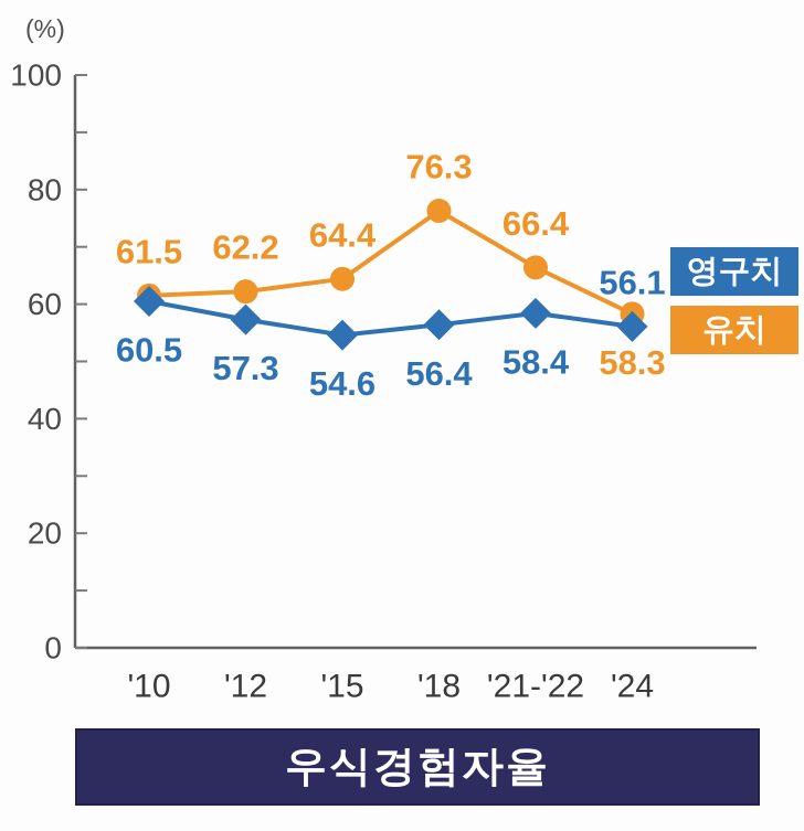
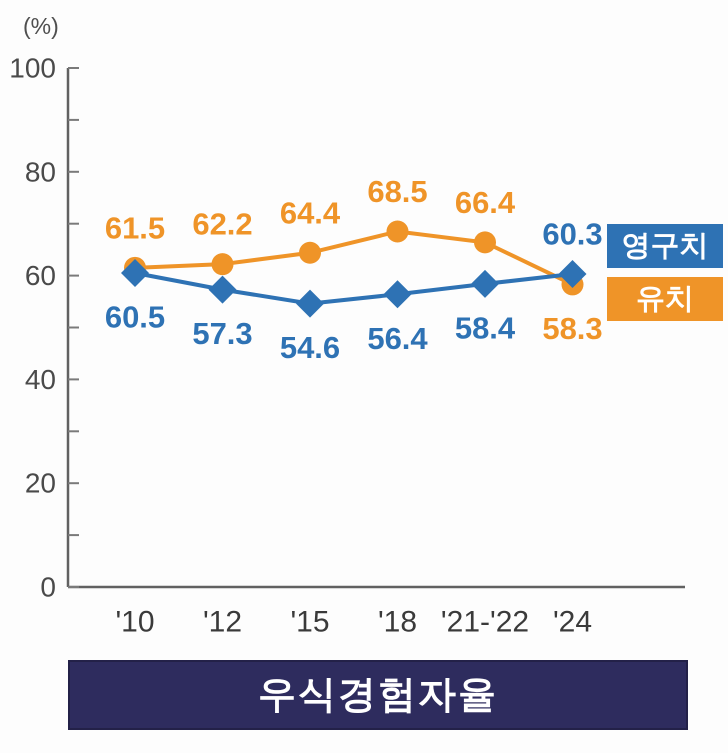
유치/'18: 76.3 -> 68.5
영구치/'24: 56.1 -> 60.3
